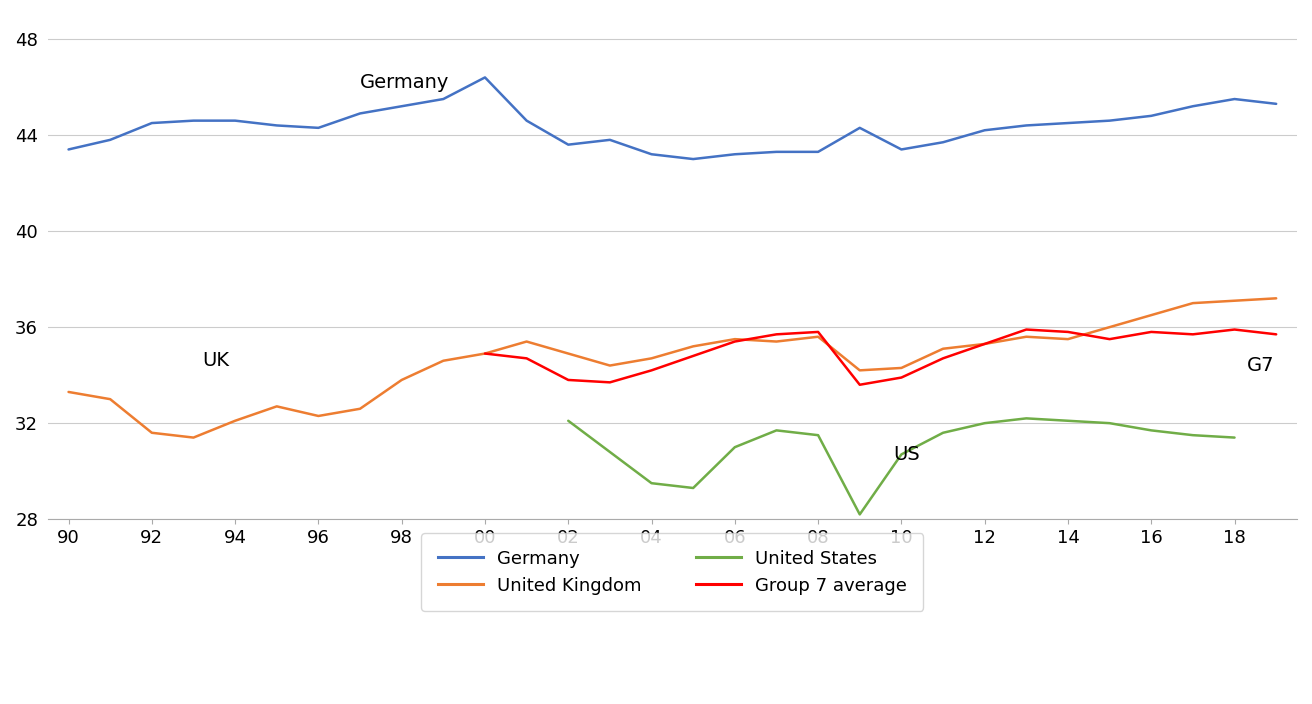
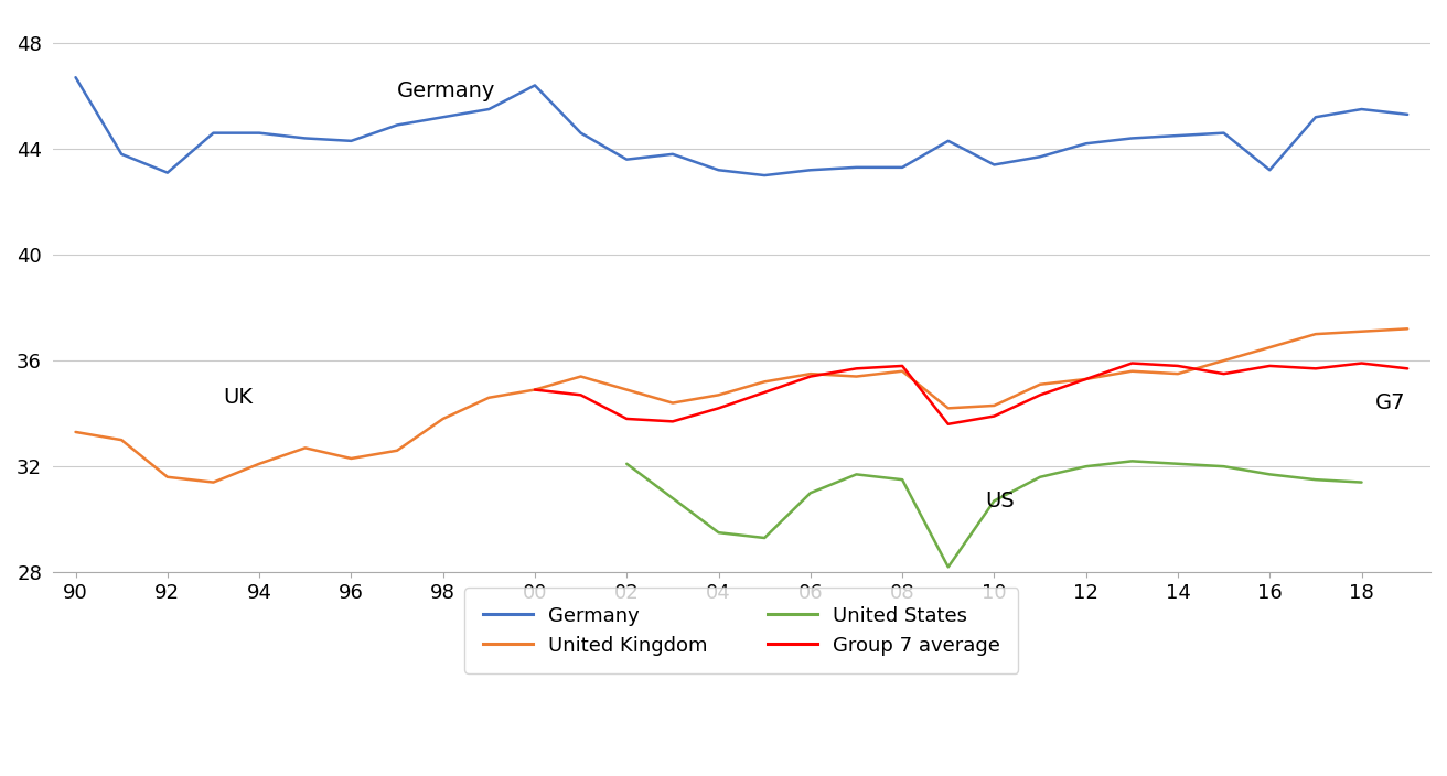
Germany/90: 43.4 -> 46.7
Germany/92: 44.5 -> 43.1
Germany/16: 44.8 -> 43.2
